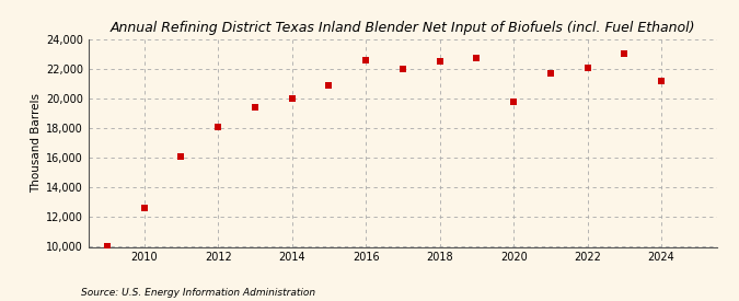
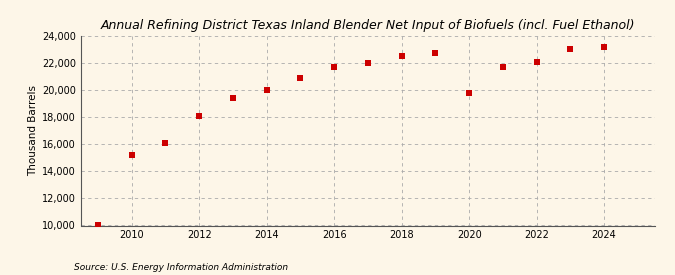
2010: 12,600 -> 15,200
2016: 22,600 -> 21,700
2024: 21,200 -> 23,200
